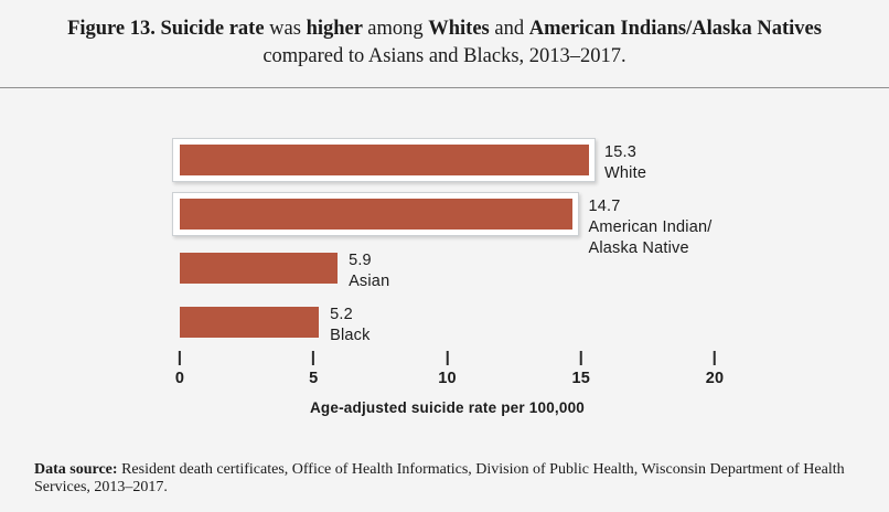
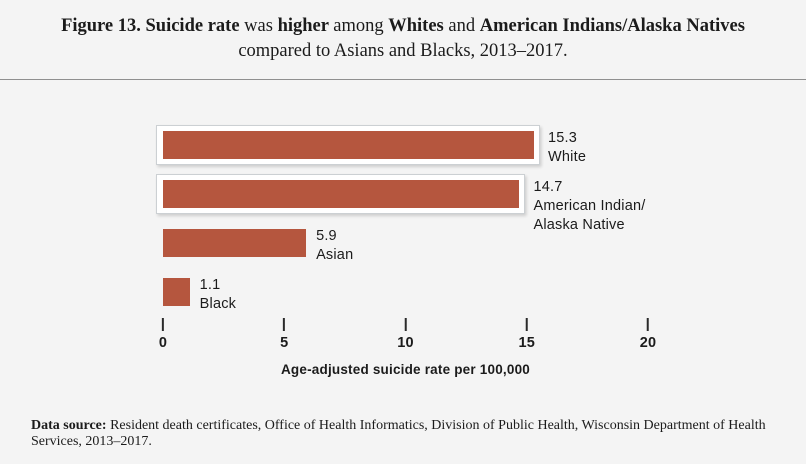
Black: 5.2 -> 1.1
